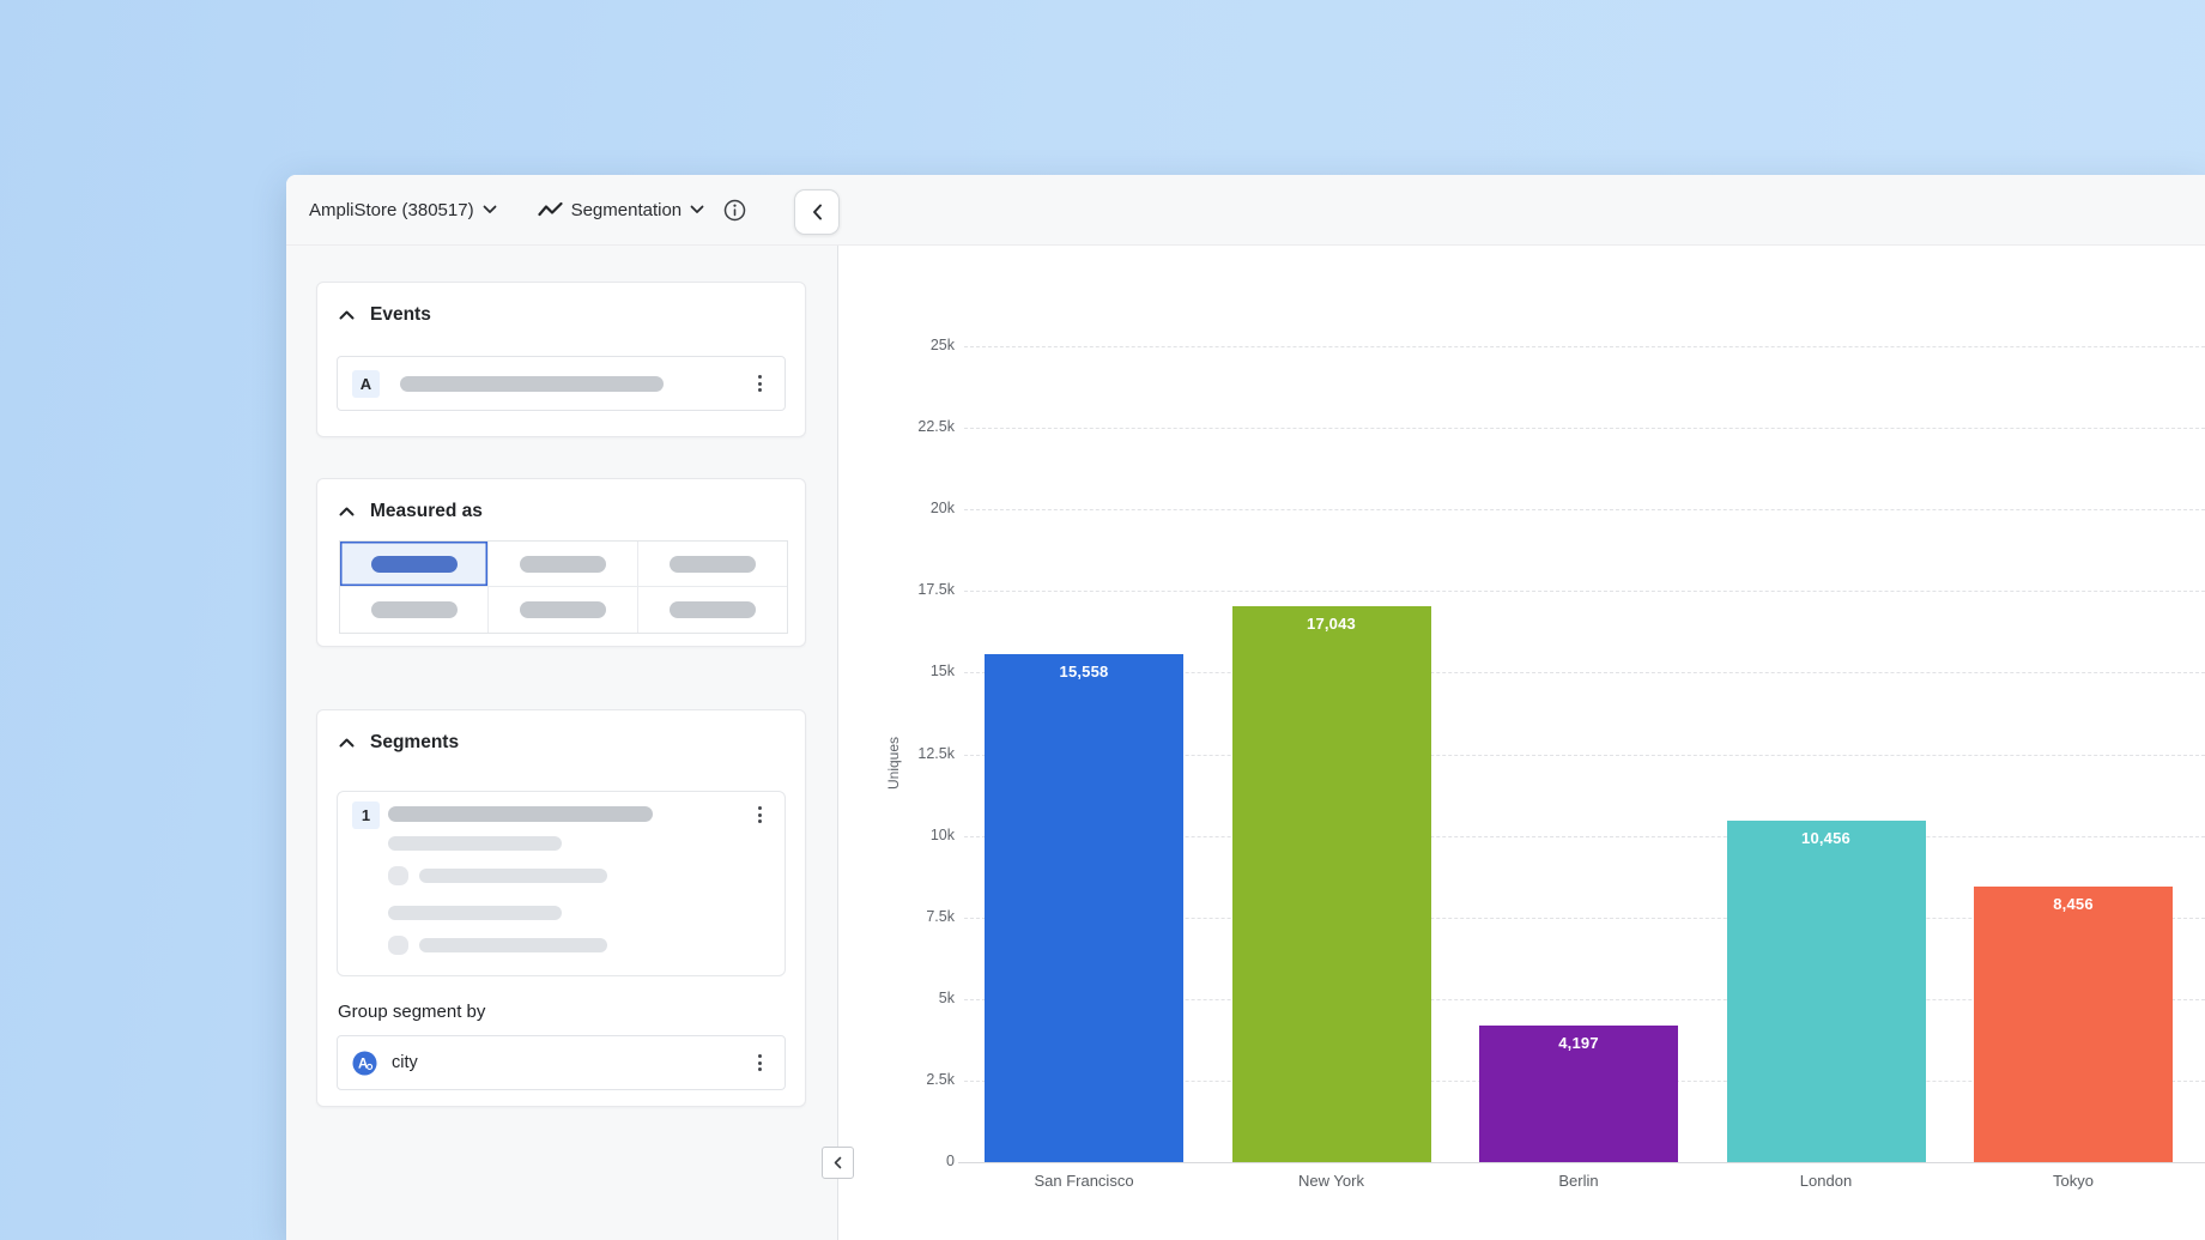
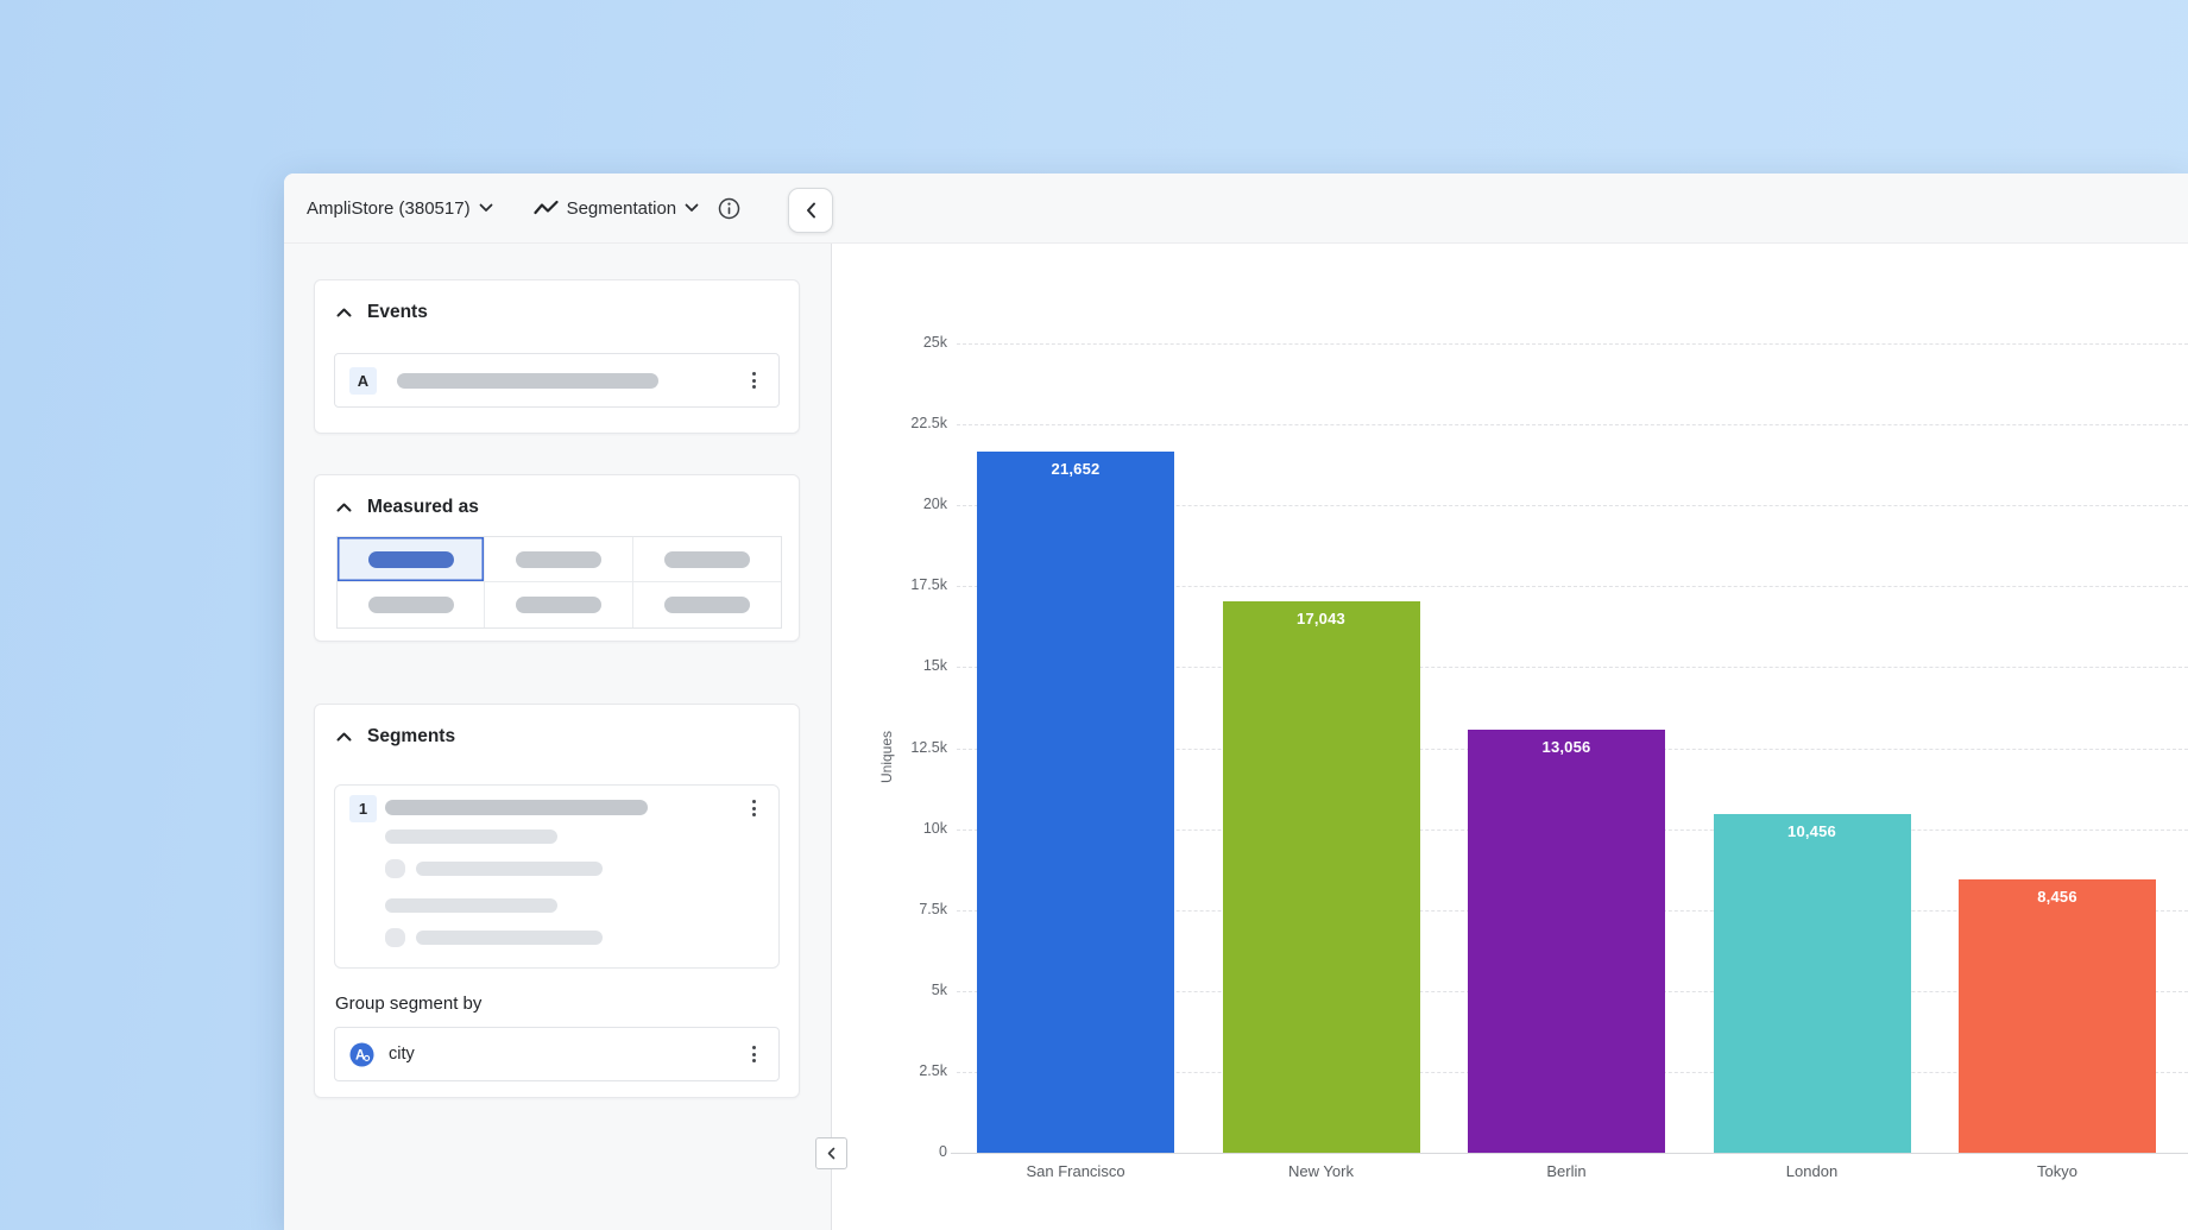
San Francisco: 15,558 -> 21,652
Berlin: 4,197 -> 13,056
